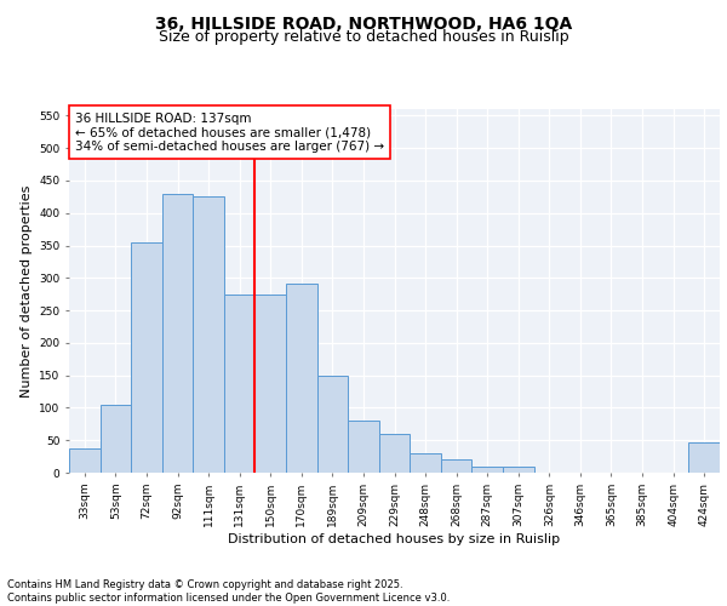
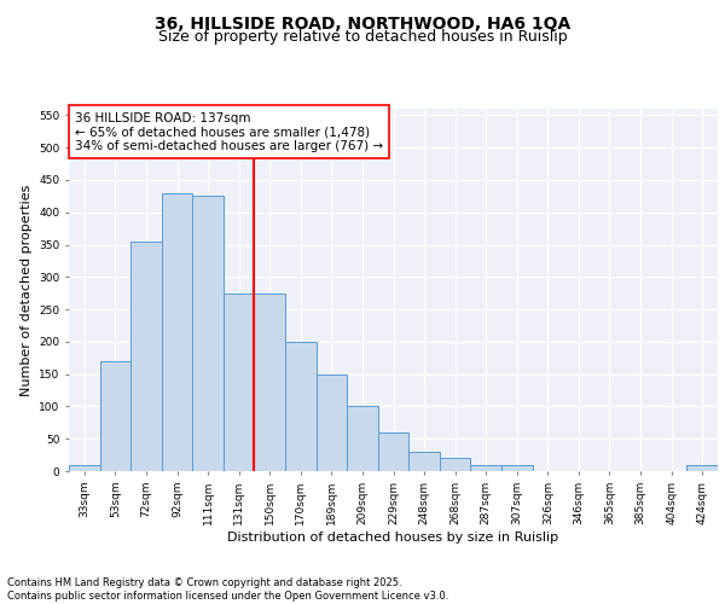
33sqm: 38 -> 10
53sqm: 104 -> 170
170sqm: 292 -> 200
209sqm: 80 -> 100
424sqm: 46 -> 10
